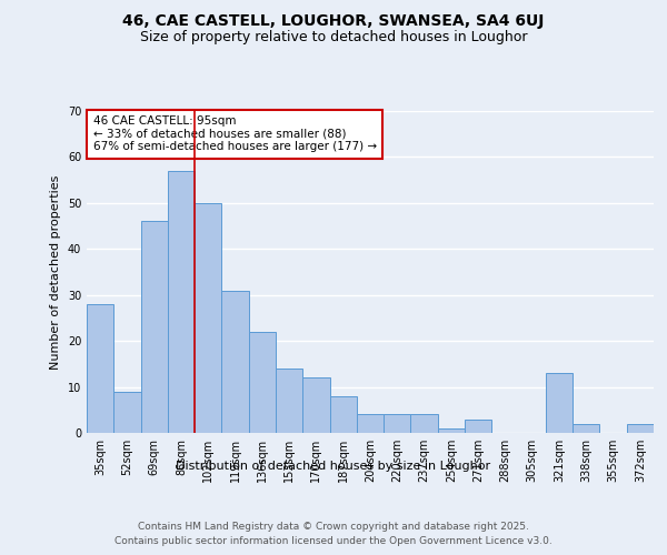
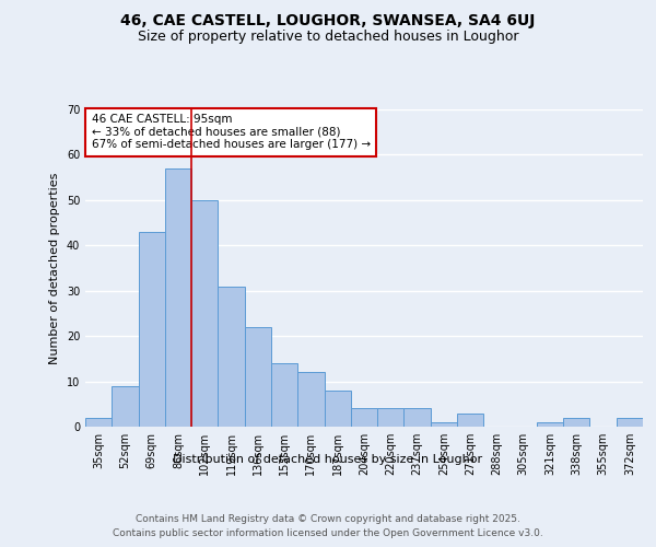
35sqm: 28 -> 2
69sqm: 46 -> 43
321sqm: 13 -> 1
